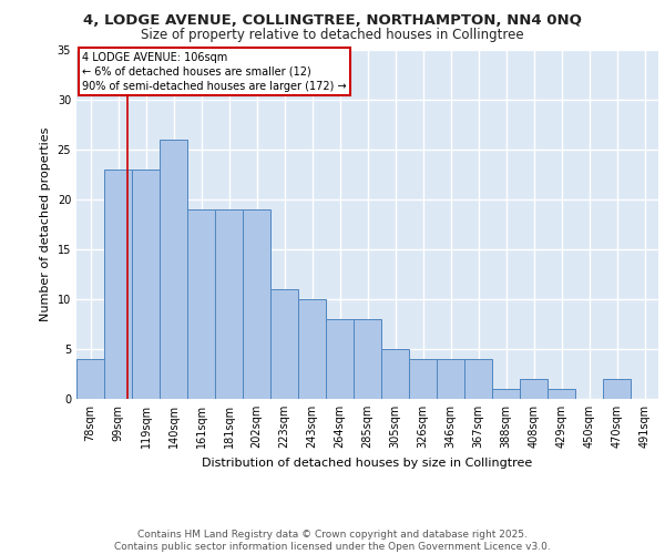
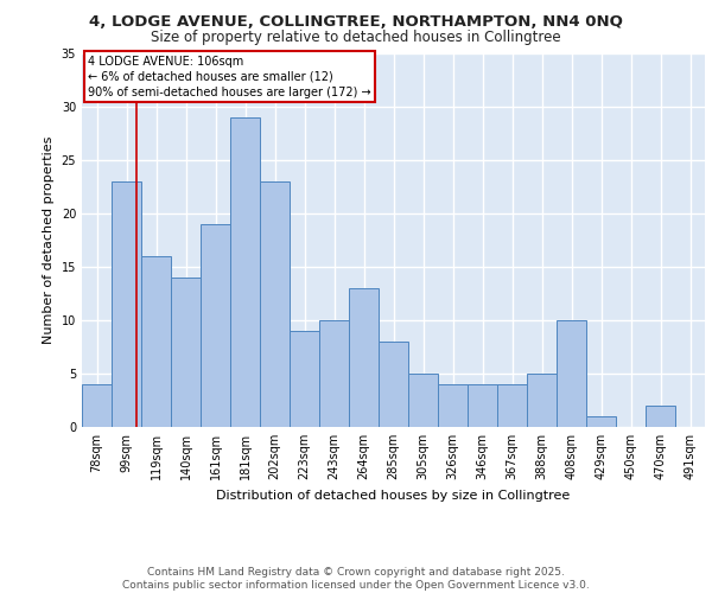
119sqm: 23 -> 16
140sqm: 26 -> 14
181sqm: 19 -> 29
202sqm: 19 -> 23
223sqm: 11 -> 9
264sqm: 8 -> 13
388sqm: 1 -> 5
408sqm: 2 -> 10
